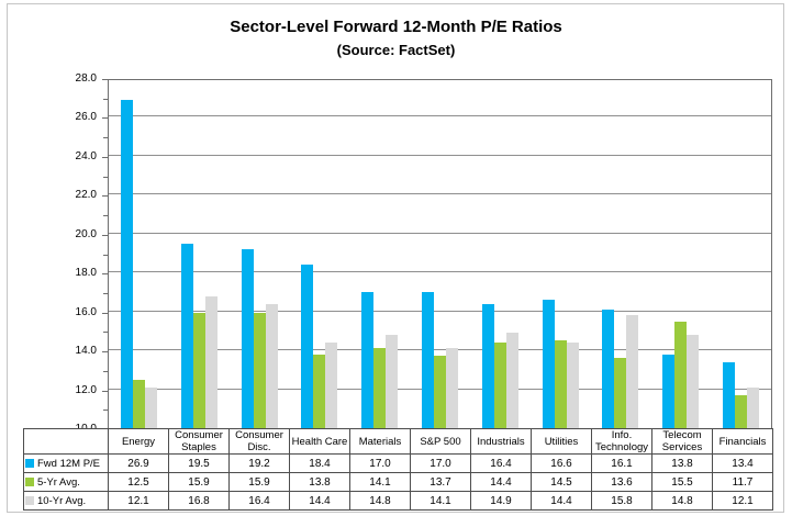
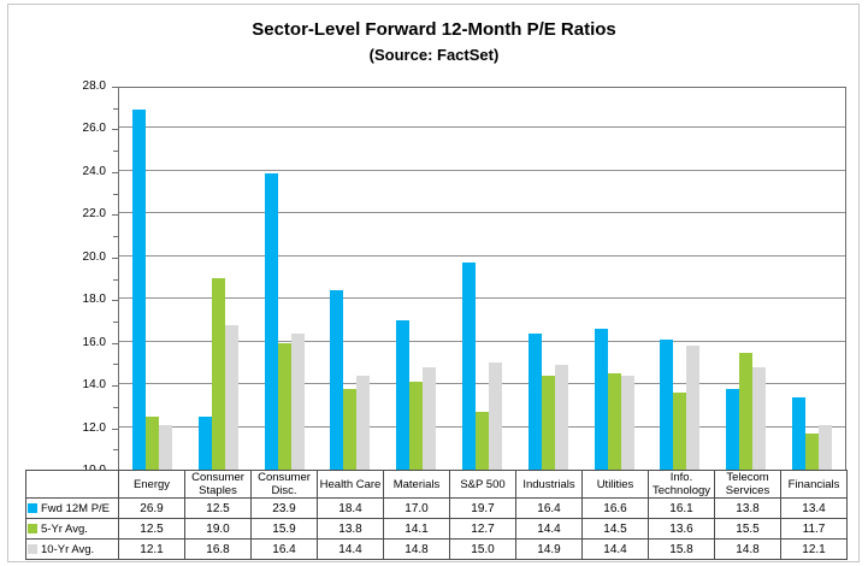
Fwd 12M P/E/Consumer Staples: 19.5 -> 12.5
5-Yr Avg./Consumer Staples: 15.9 -> 19.0
Fwd 12M P/E/Consumer Disc.: 19.2 -> 23.9
Fwd 12M P/E/S&P 500: 17.0 -> 19.7
5-Yr Avg./S&P 500: 13.7 -> 12.7
10-Yr Avg./S&P 500: 14.1 -> 15.0
